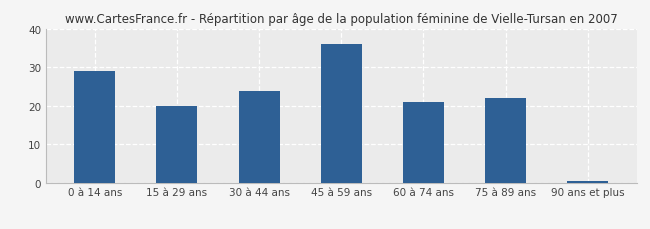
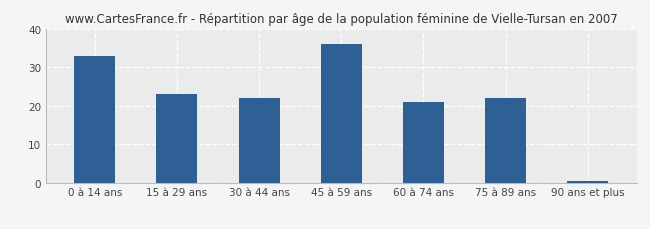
0 à 14 ans: 29.0 -> 33.0
15 à 29 ans: 20.0 -> 23.0
30 à 44 ans: 24.0 -> 22.0
